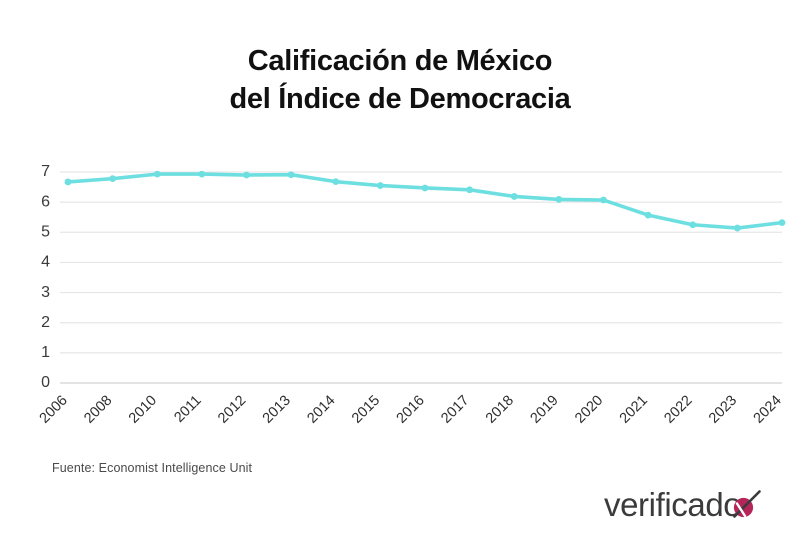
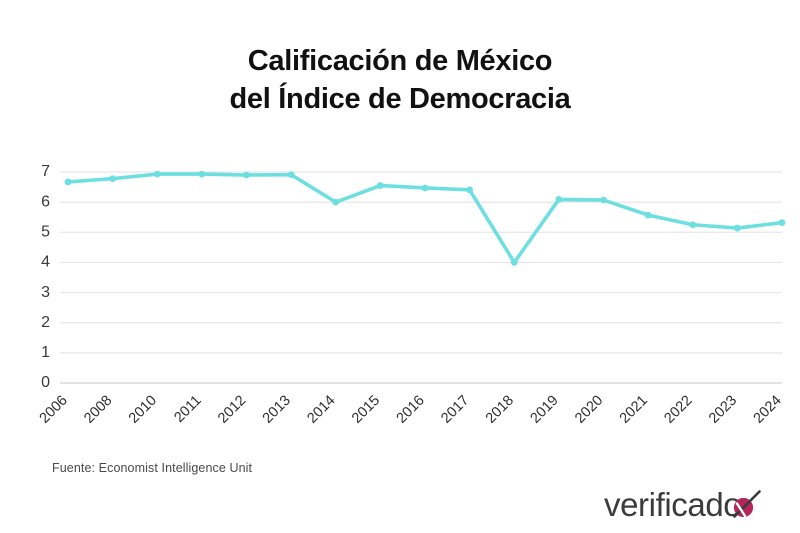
2014: 6.7 -> 6.0
2018: 6.2 -> 4.0
